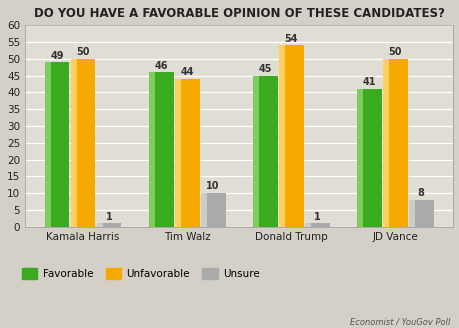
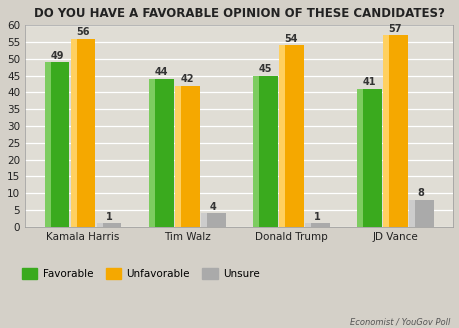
Unfavorable/Kamala Harris: 50 -> 56
Favorable/Tim Walz: 46 -> 44
Unfavorable/Tim Walz: 44 -> 42
Unsure/Tim Walz: 10 -> 4
Unfavorable/JD Vance: 50 -> 57
